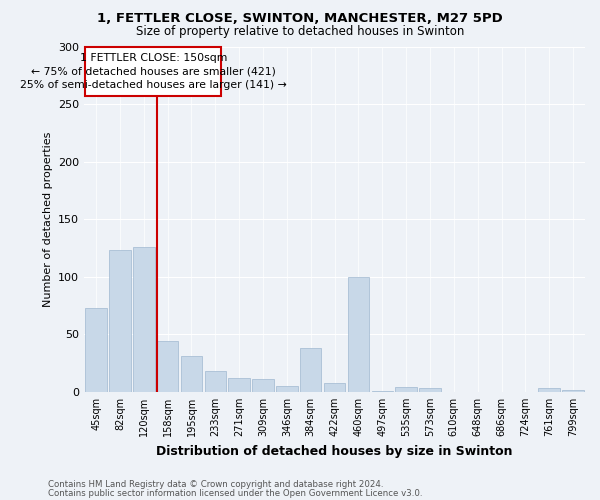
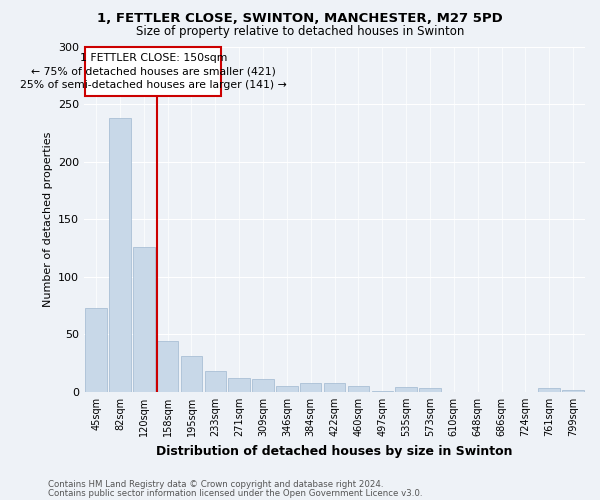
82sqm: 123 -> 238
384sqm: 38 -> 8
460sqm: 100 -> 5
